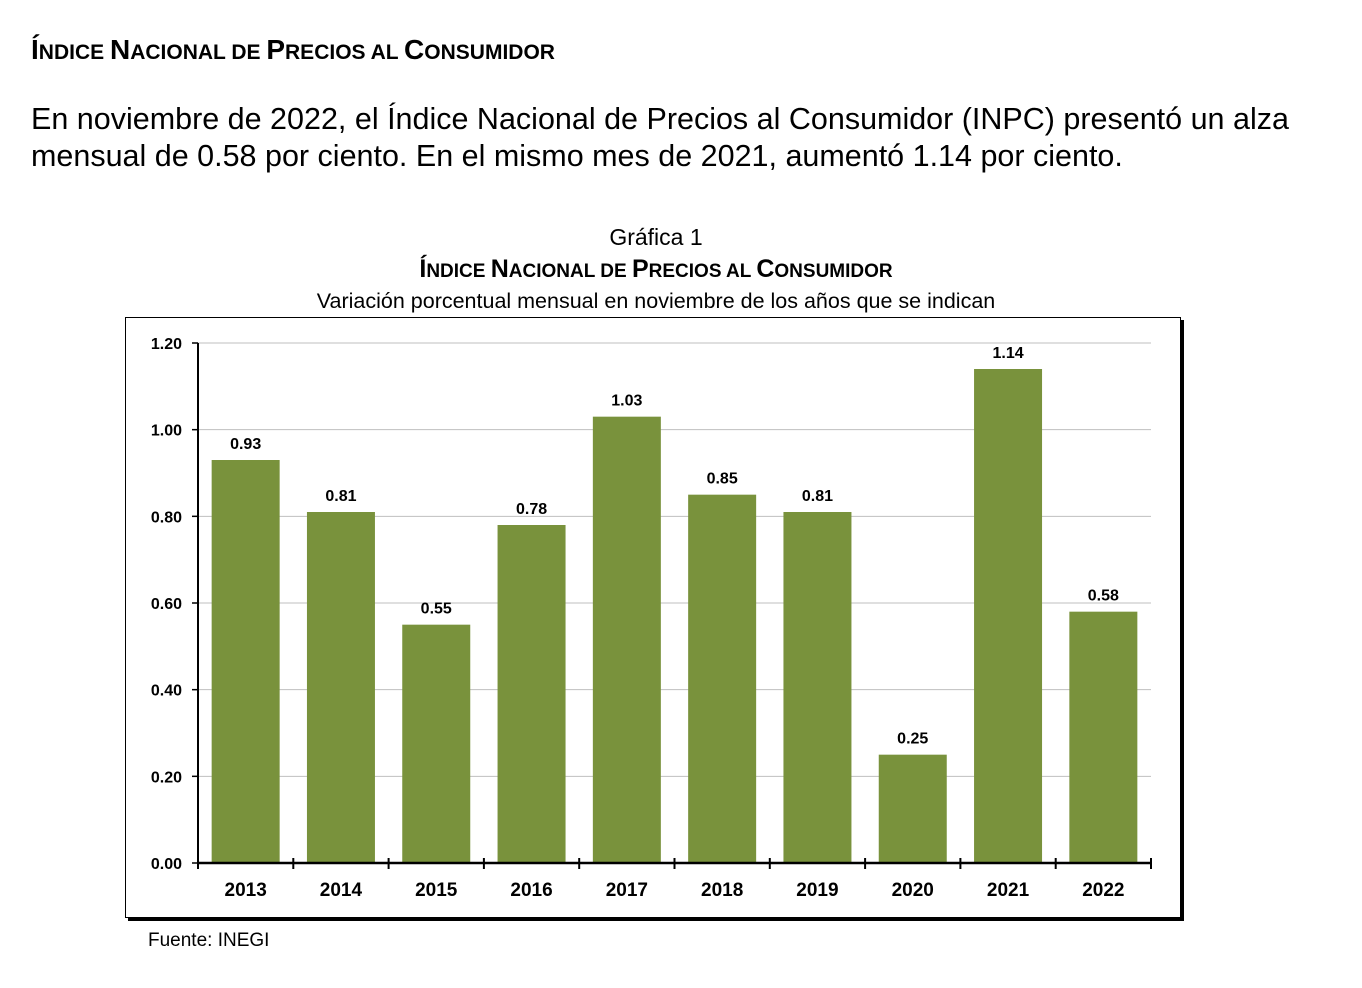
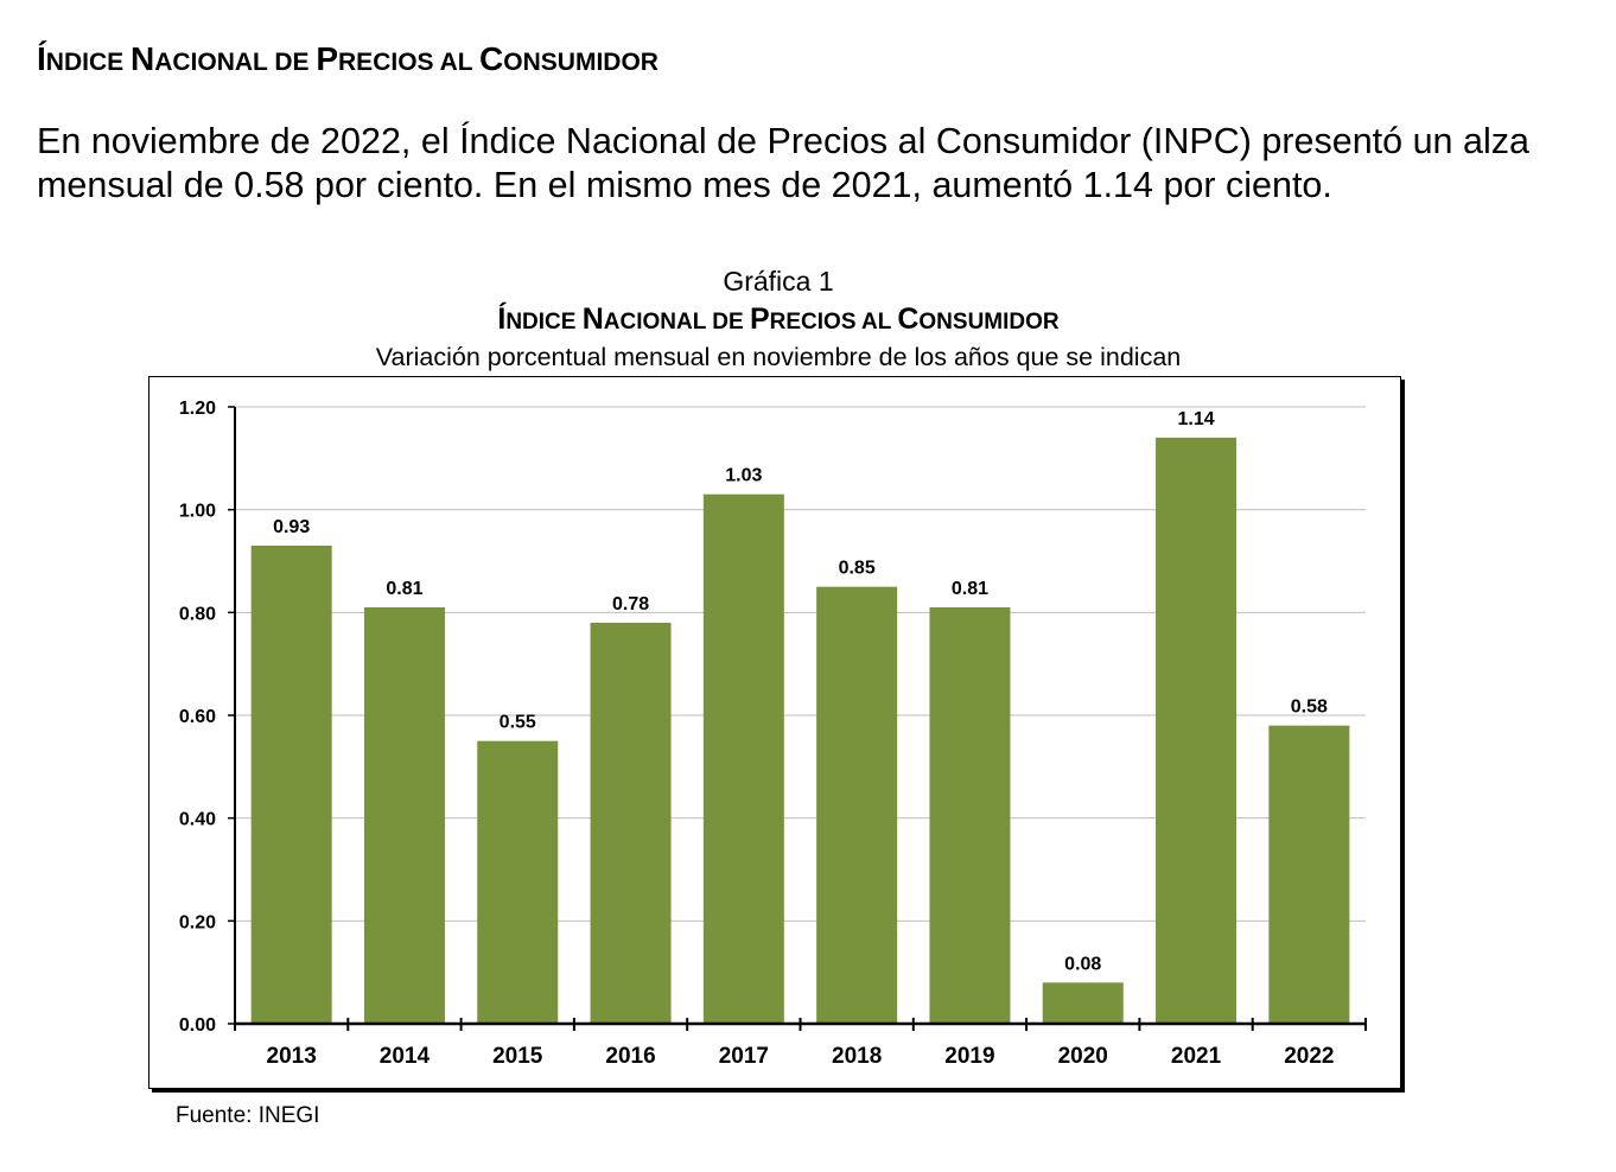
2020: 0.25 -> 0.08
